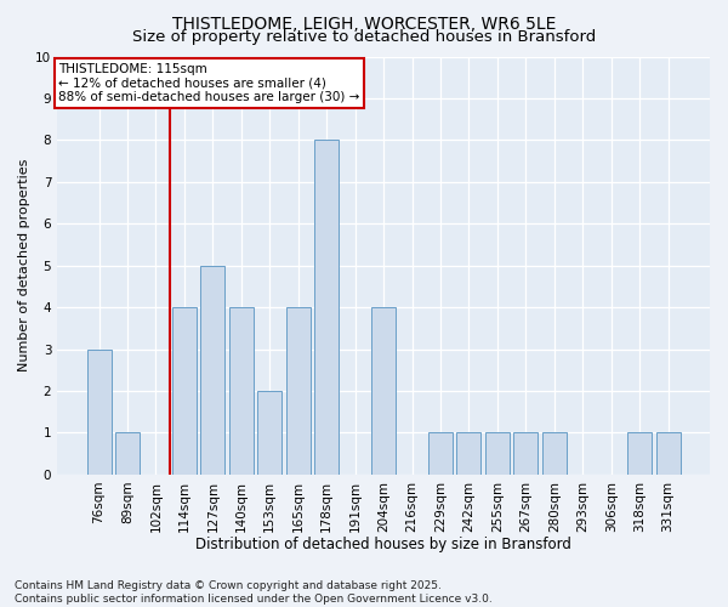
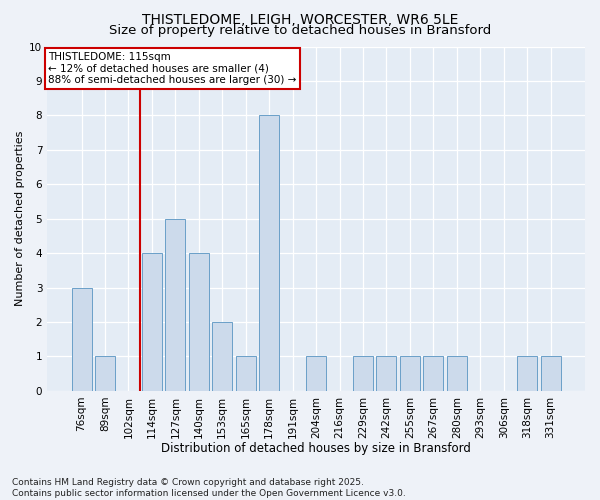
165sqm: 4 -> 1
204sqm: 4 -> 1
